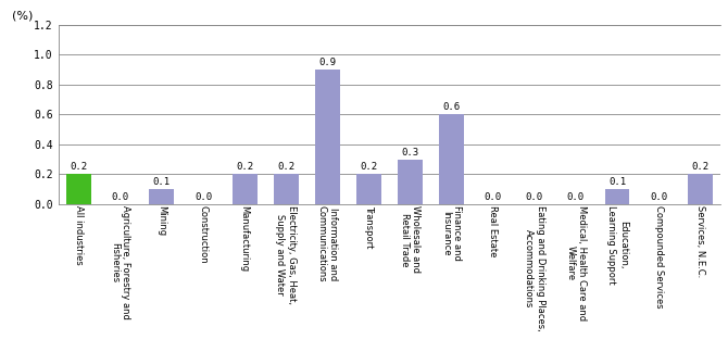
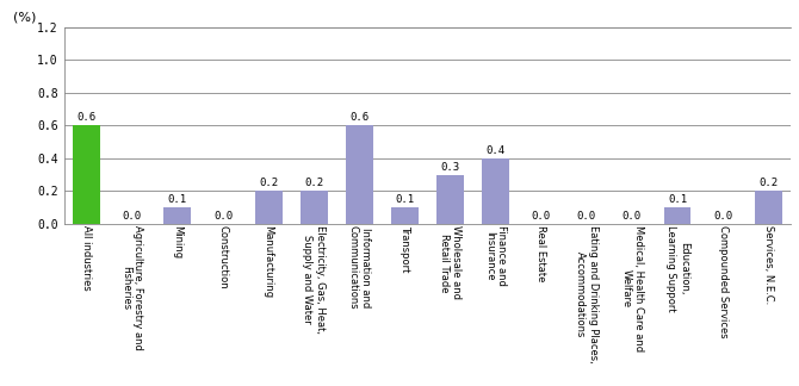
All industries: 0.2 -> 0.6
Information and Communications: 0.9 -> 0.6
Transport: 0.2 -> 0.1
Finance and Insurance: 0.6 -> 0.4
